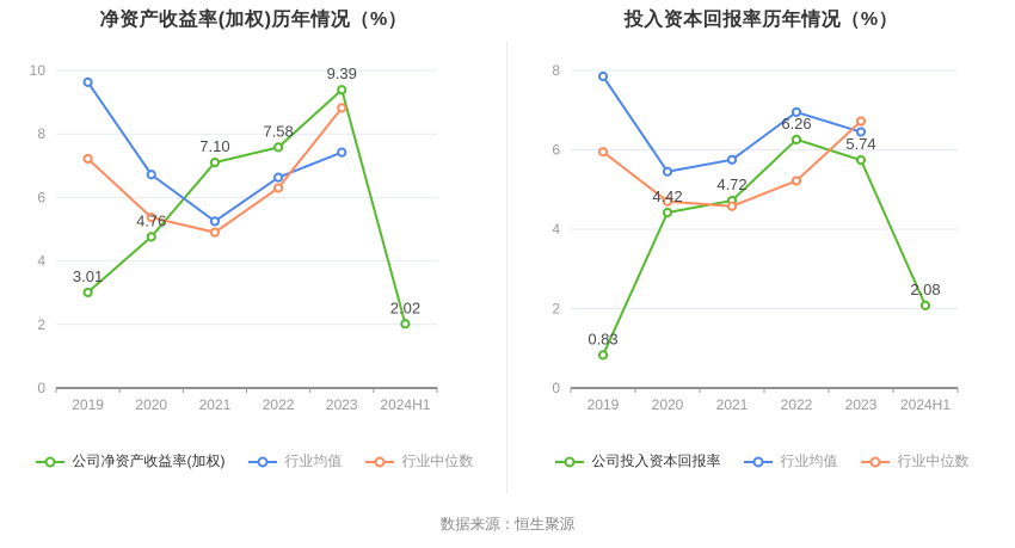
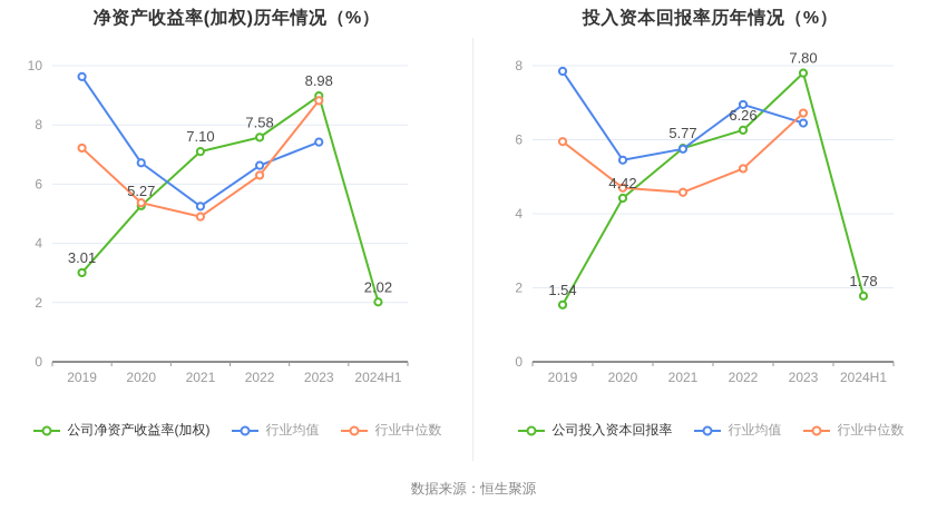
净资产收益率(加权)历年情况（%）/公司净资产收益率(加权)/2020: 4.76 -> 5.27
净资产收益率(加权)历年情况（%）/公司净资产收益率(加权)/2023: 9.39 -> 8.98
投入资本回报率历年情况（%）/公司投入资本回报率/2019: 0.83 -> 1.54
投入资本回报率历年情况（%）/公司投入资本回报率/2021: 4.72 -> 5.77
投入资本回报率历年情况（%）/公司投入资本回报率/2023: 5.74 -> 7.80
投入资本回报率历年情况（%）/公司投入资本回报率/2024H1: 2.08 -> 1.78
